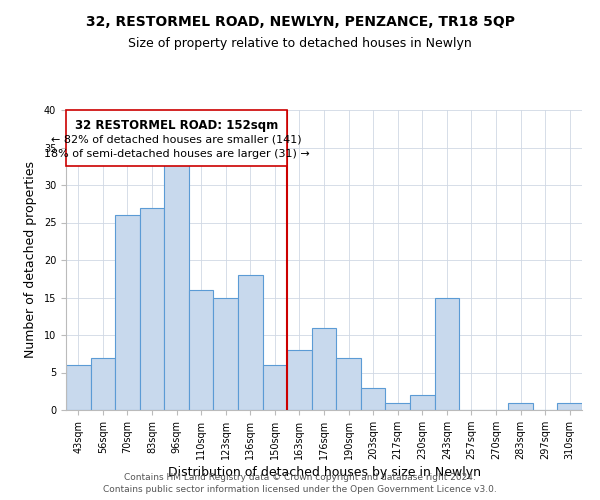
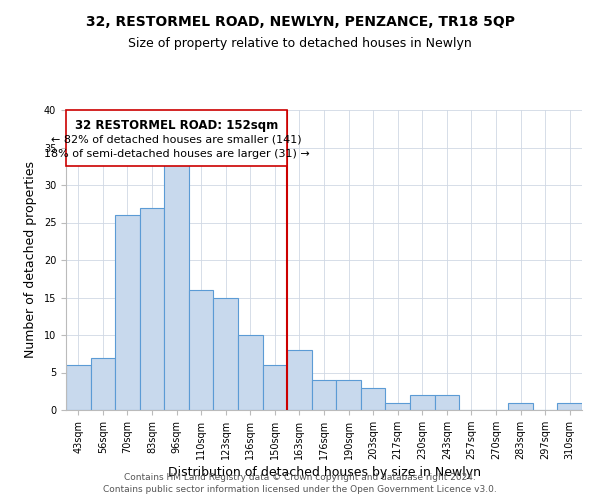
136sqm: 18 -> 10
176sqm: 11 -> 4
190sqm: 7 -> 4
243sqm: 15 -> 2
